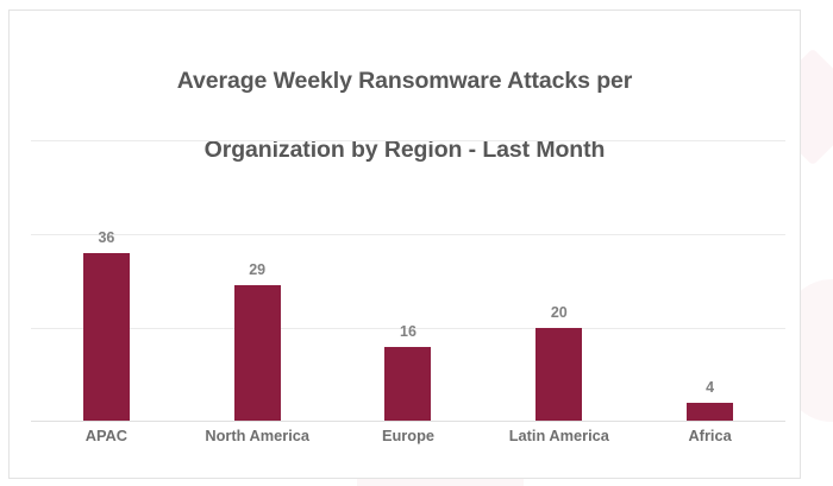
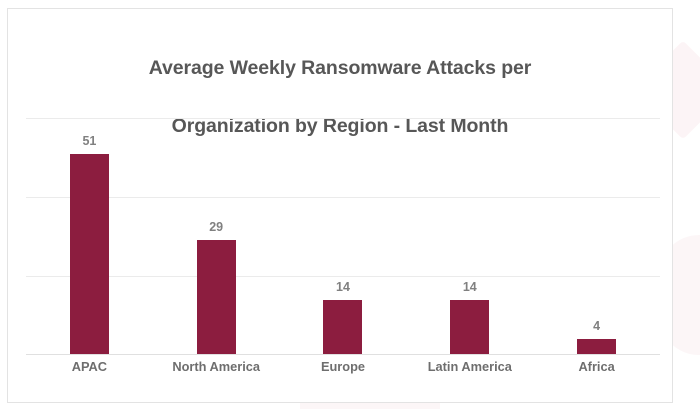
APAC: 36 -> 51
Europe: 16 -> 14
Latin America: 20 -> 14
